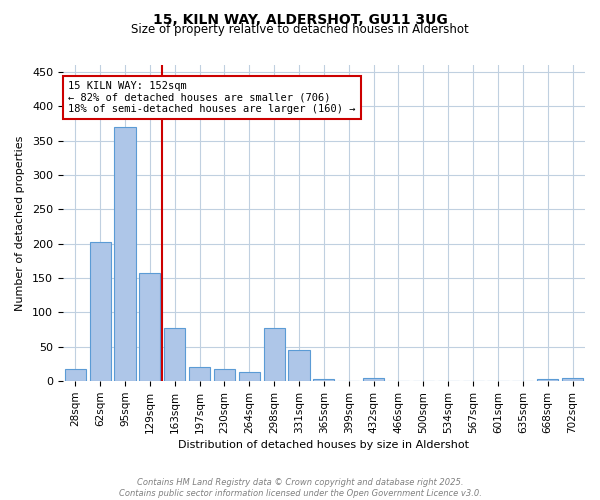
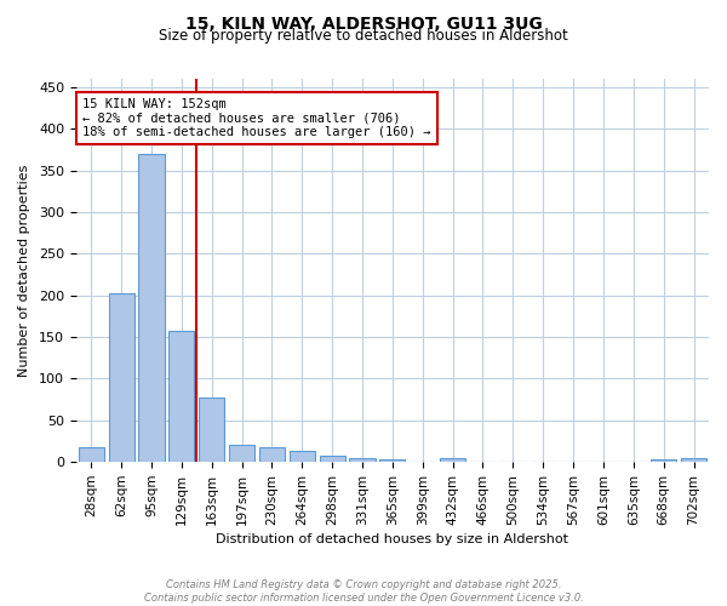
298sqm: 78 -> 7
331sqm: 46 -> 4
